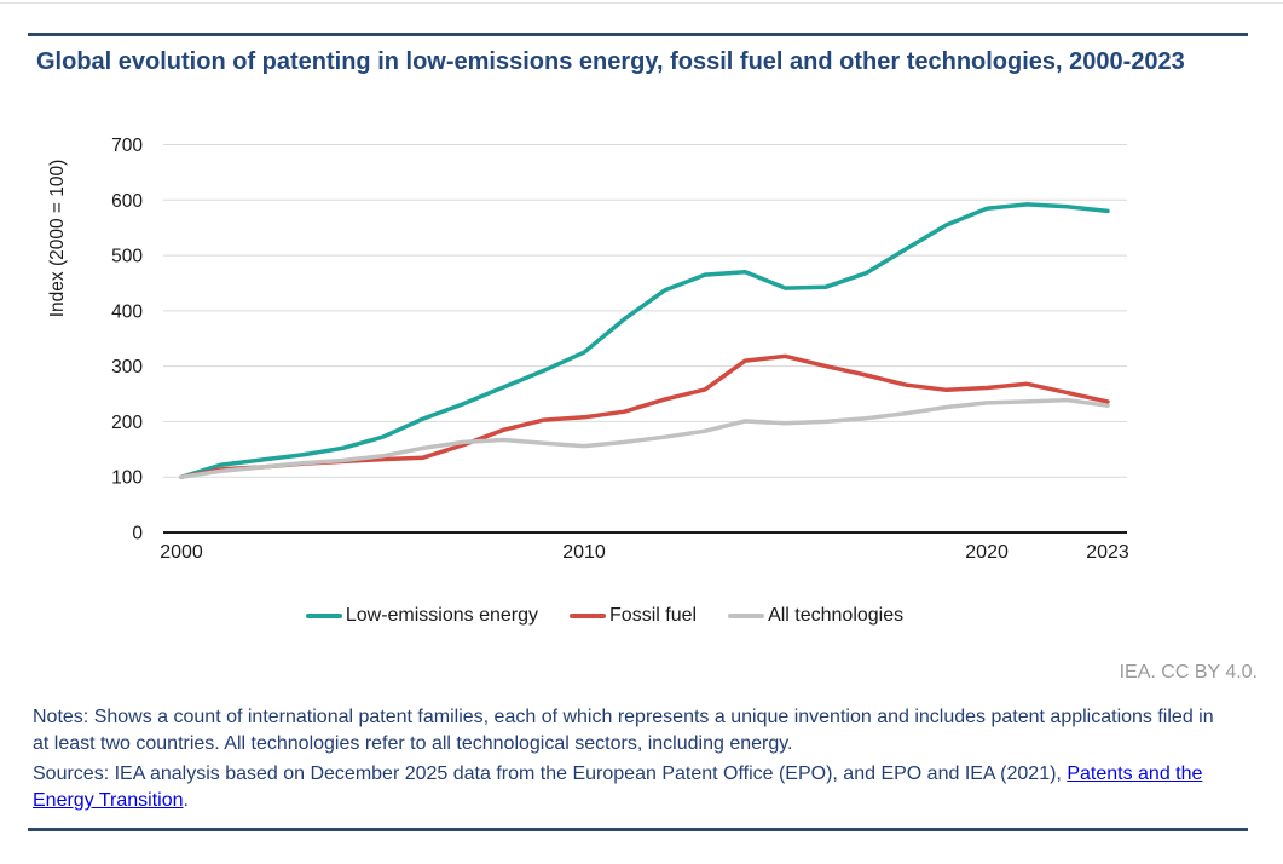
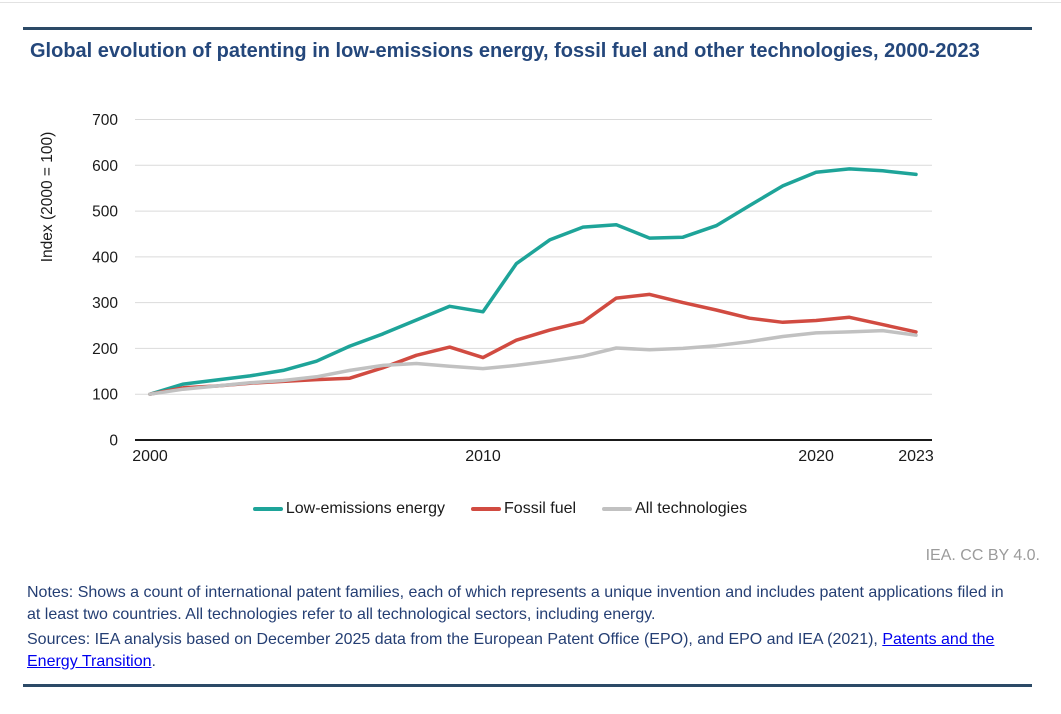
Low-emissions energy/2010: 320 -> 280
Fossil fuel/2010: 210 -> 180
